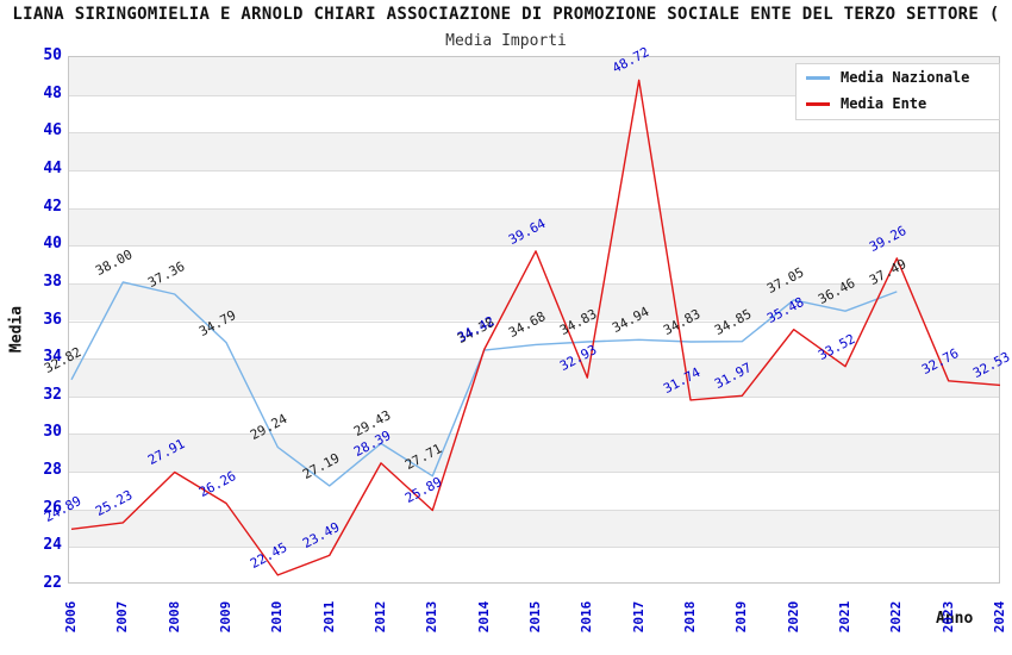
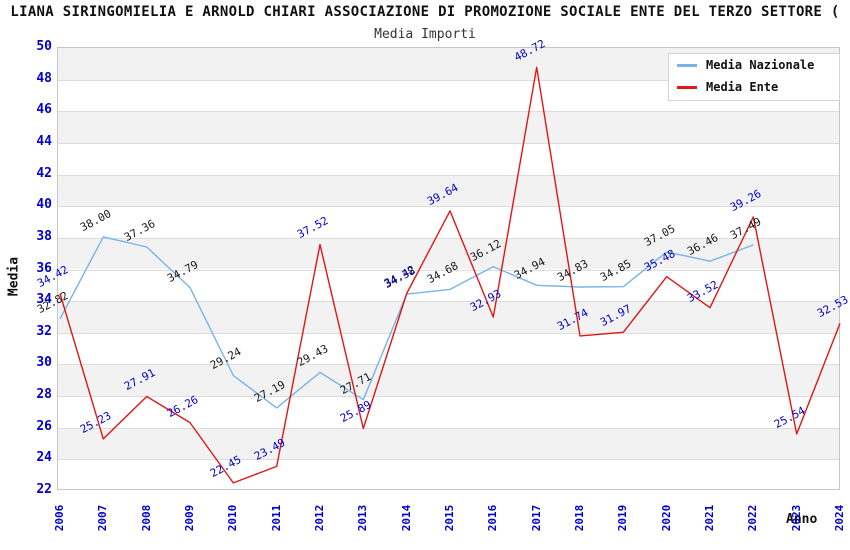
Media Ente/2006: 24.89 -> 34.42
Media Ente/2012: 28.39 -> 37.52
Media Nazionale/2016: 34.83 -> 36.12
Media Ente/2023: 32.76 -> 25.54
